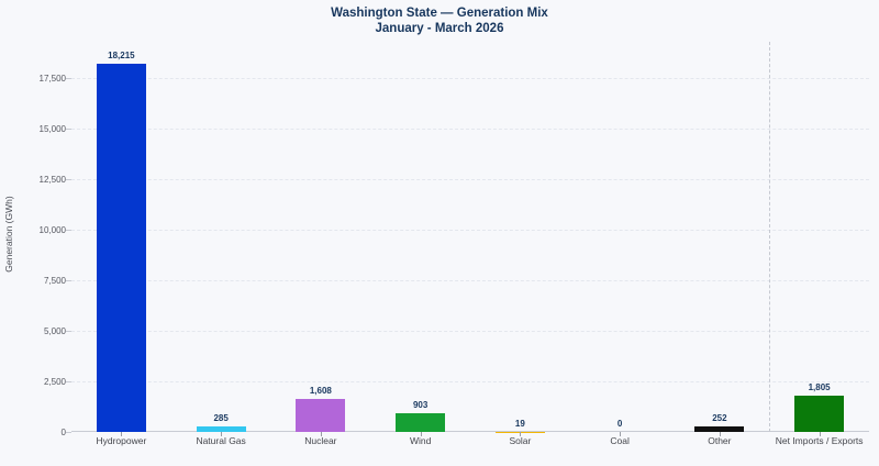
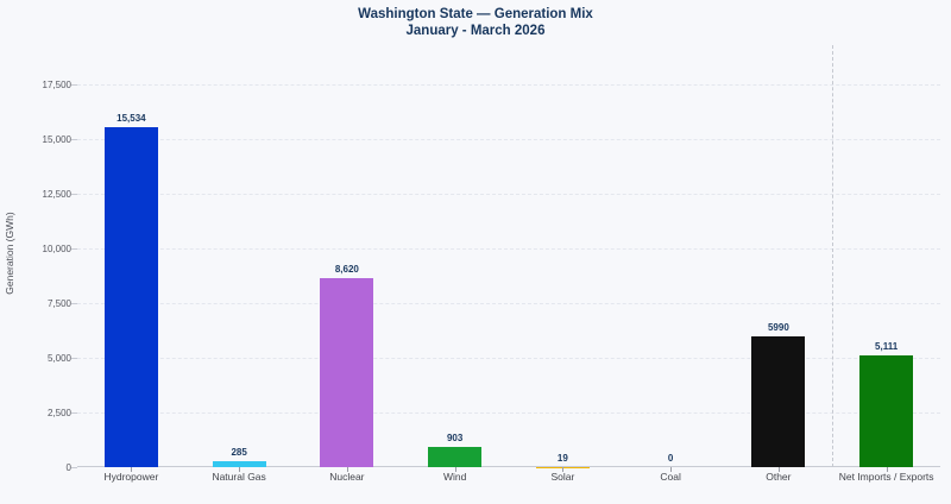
Hydropower: 18,215 -> 15,534
Nuclear: 1,608 -> 8,620
Other: 252 -> 5990
Net Imports / Exports: 1,805 -> 5,111
